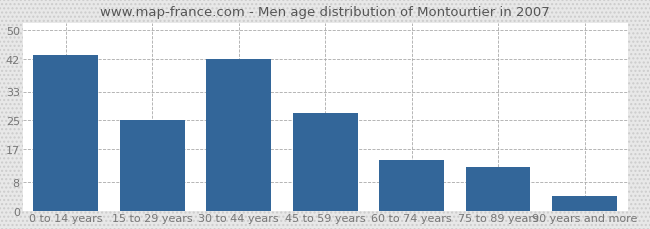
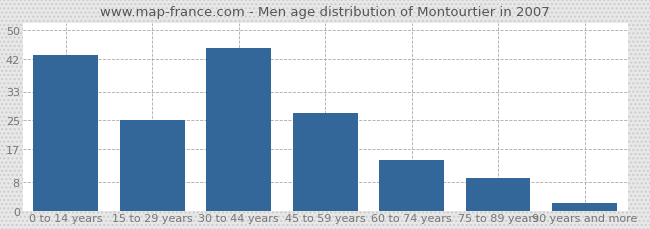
30 to 44 years: 42 -> 45
75 to 89 years: 12 -> 9
90 years and more: 4 -> 2
